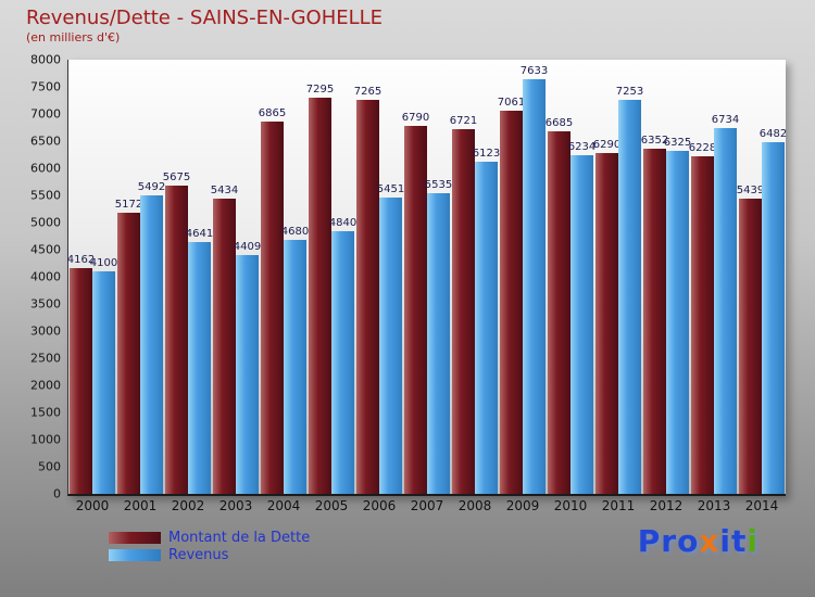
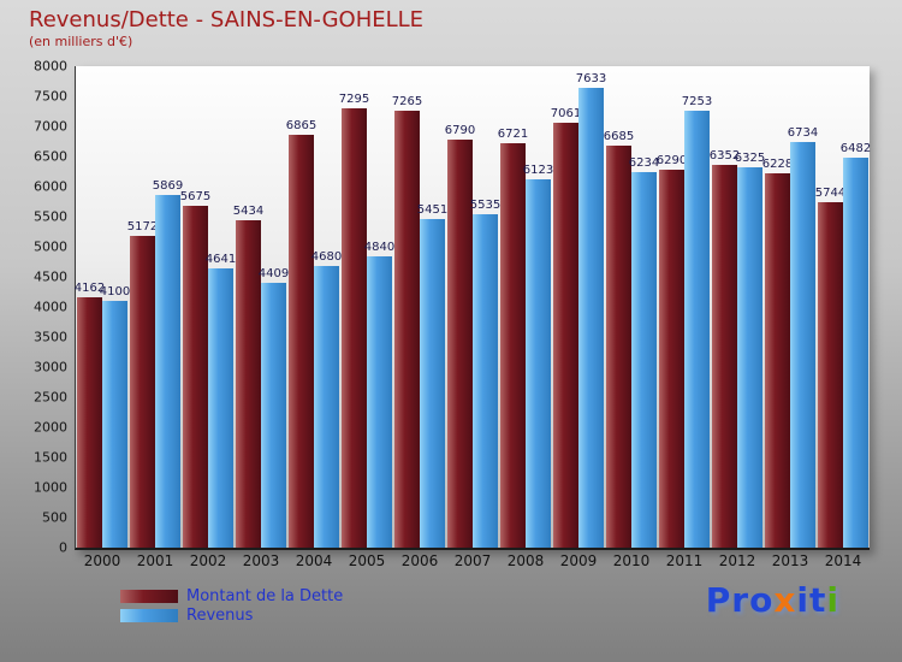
Revenus/2001: 5492 -> 5869
Montant de la Dette/2014: 5439 -> 5744
